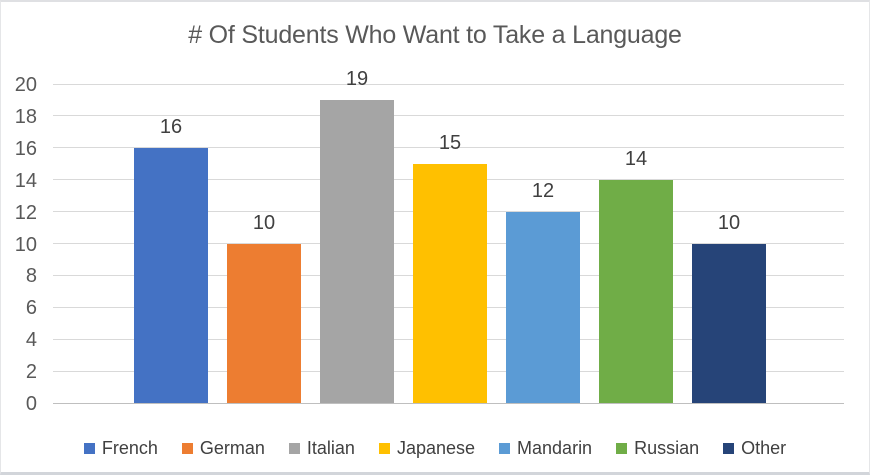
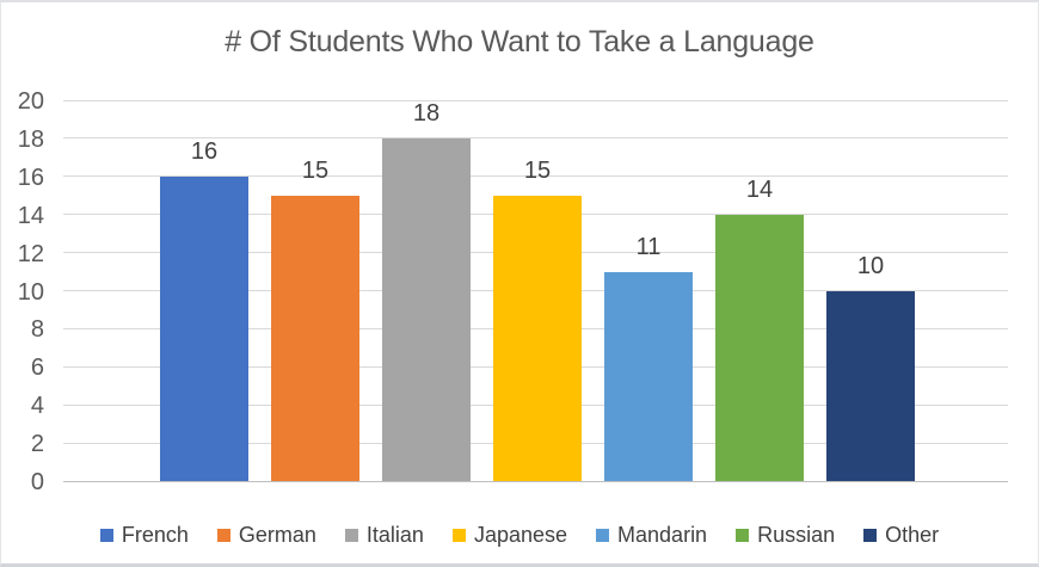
German: 10 -> 15
Italian: 19 -> 18
Mandarin: 12 -> 11
